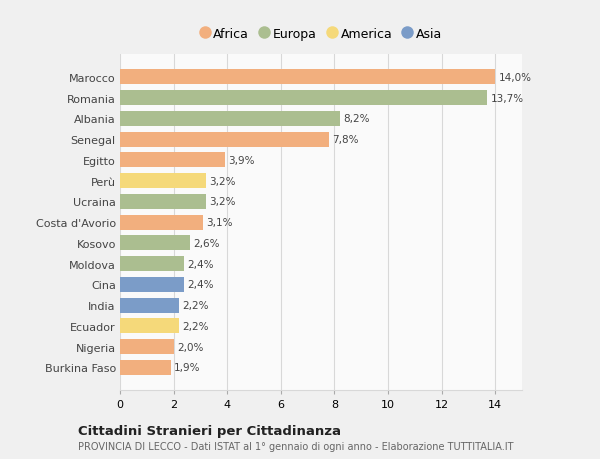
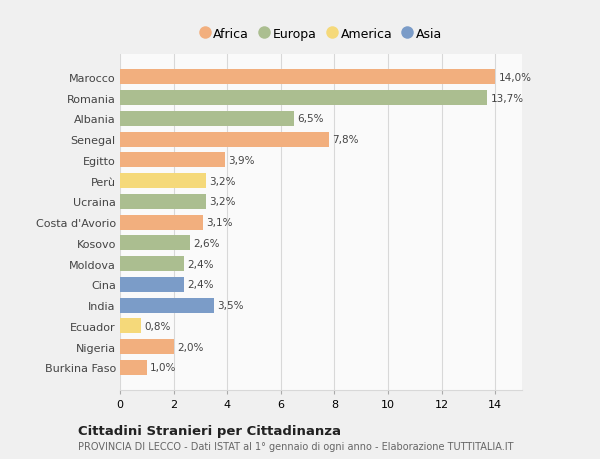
Albania: 8,2% -> 6,5%
India: 2,2% -> 3,5%
Ecuador: 2,2% -> 0,8%
Burkina Faso: 1,9% -> 1,0%
